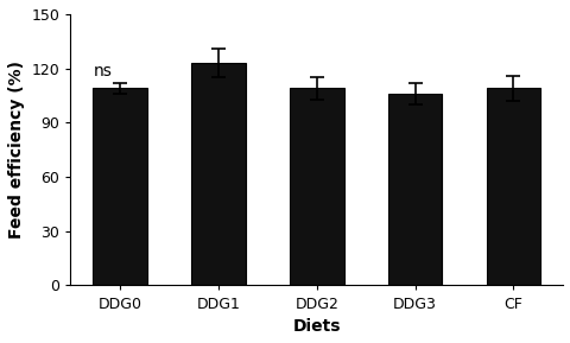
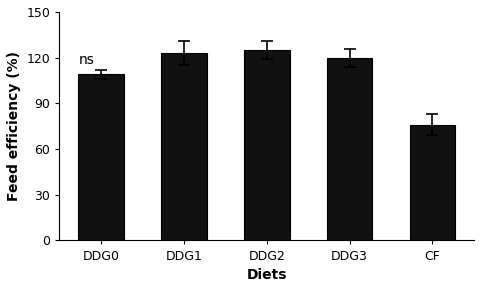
DDG2: 109 -> 125
DDG3: 106 -> 120
CF: 109 -> 76
